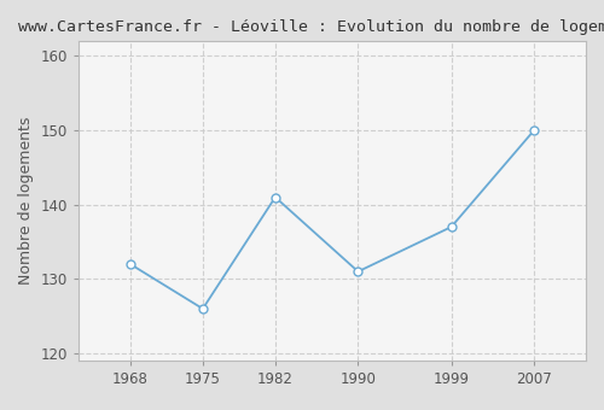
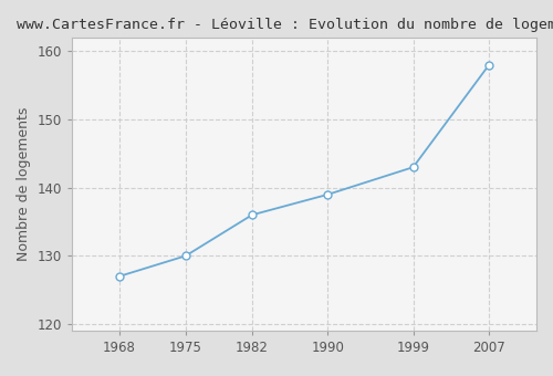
1968: 132 -> 127
1975: 126 -> 130
1982: 141 -> 136
1990: 131 -> 139
1999: 137 -> 143
2007: 150 -> 158
